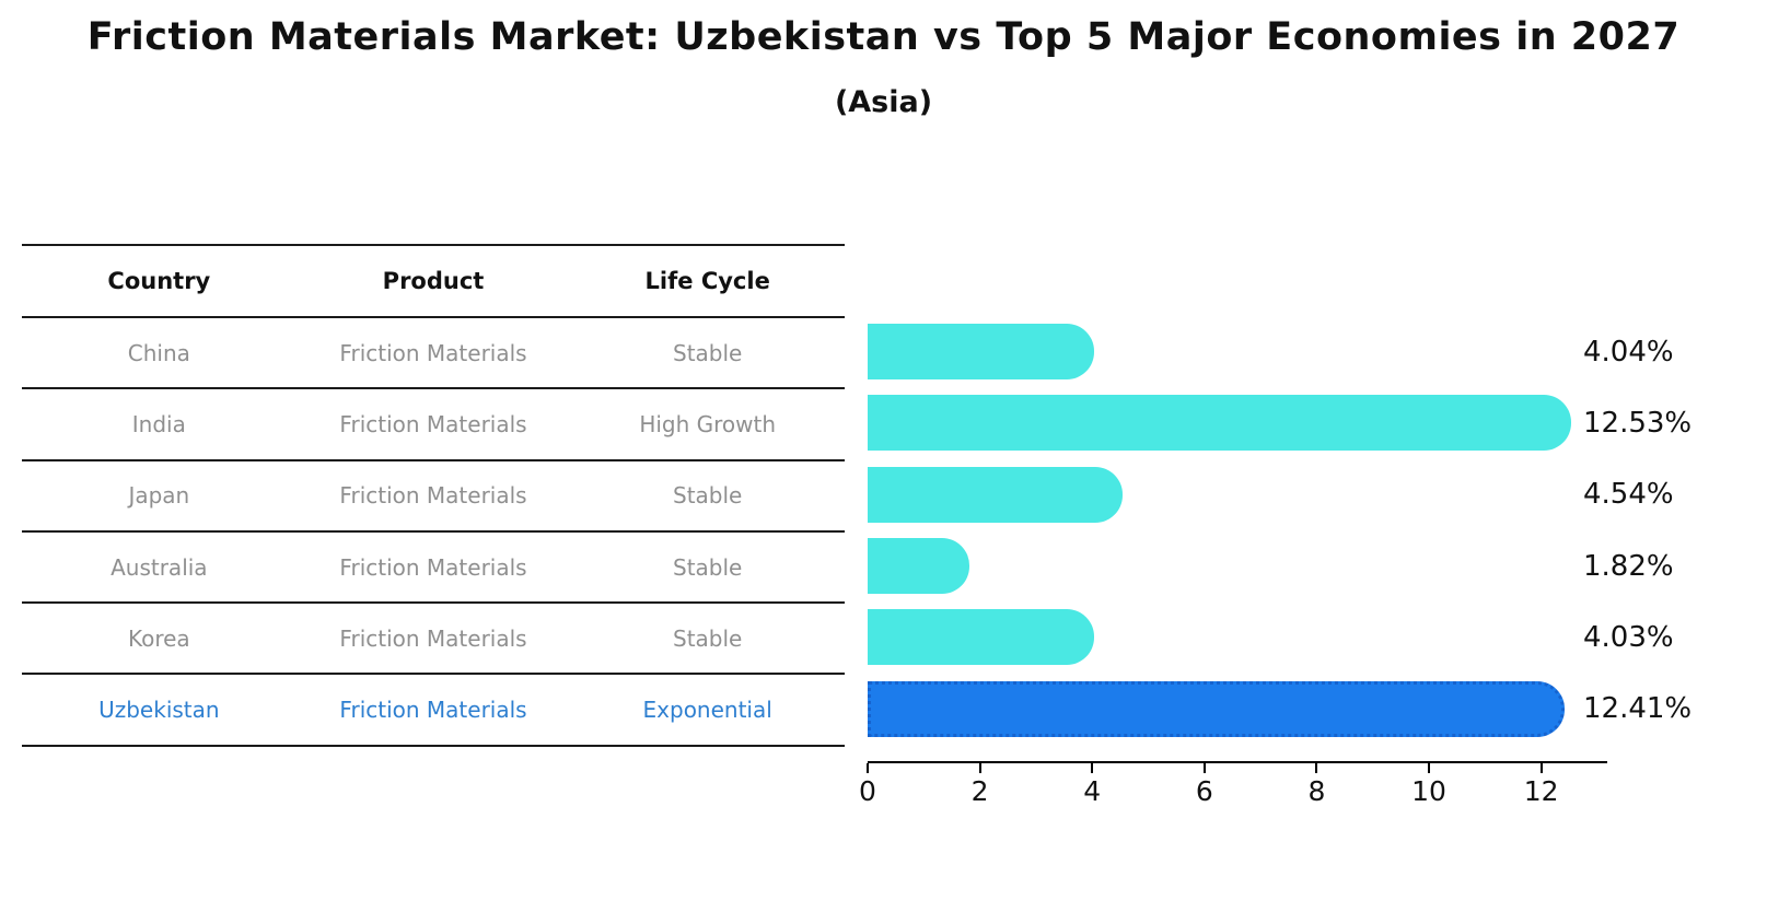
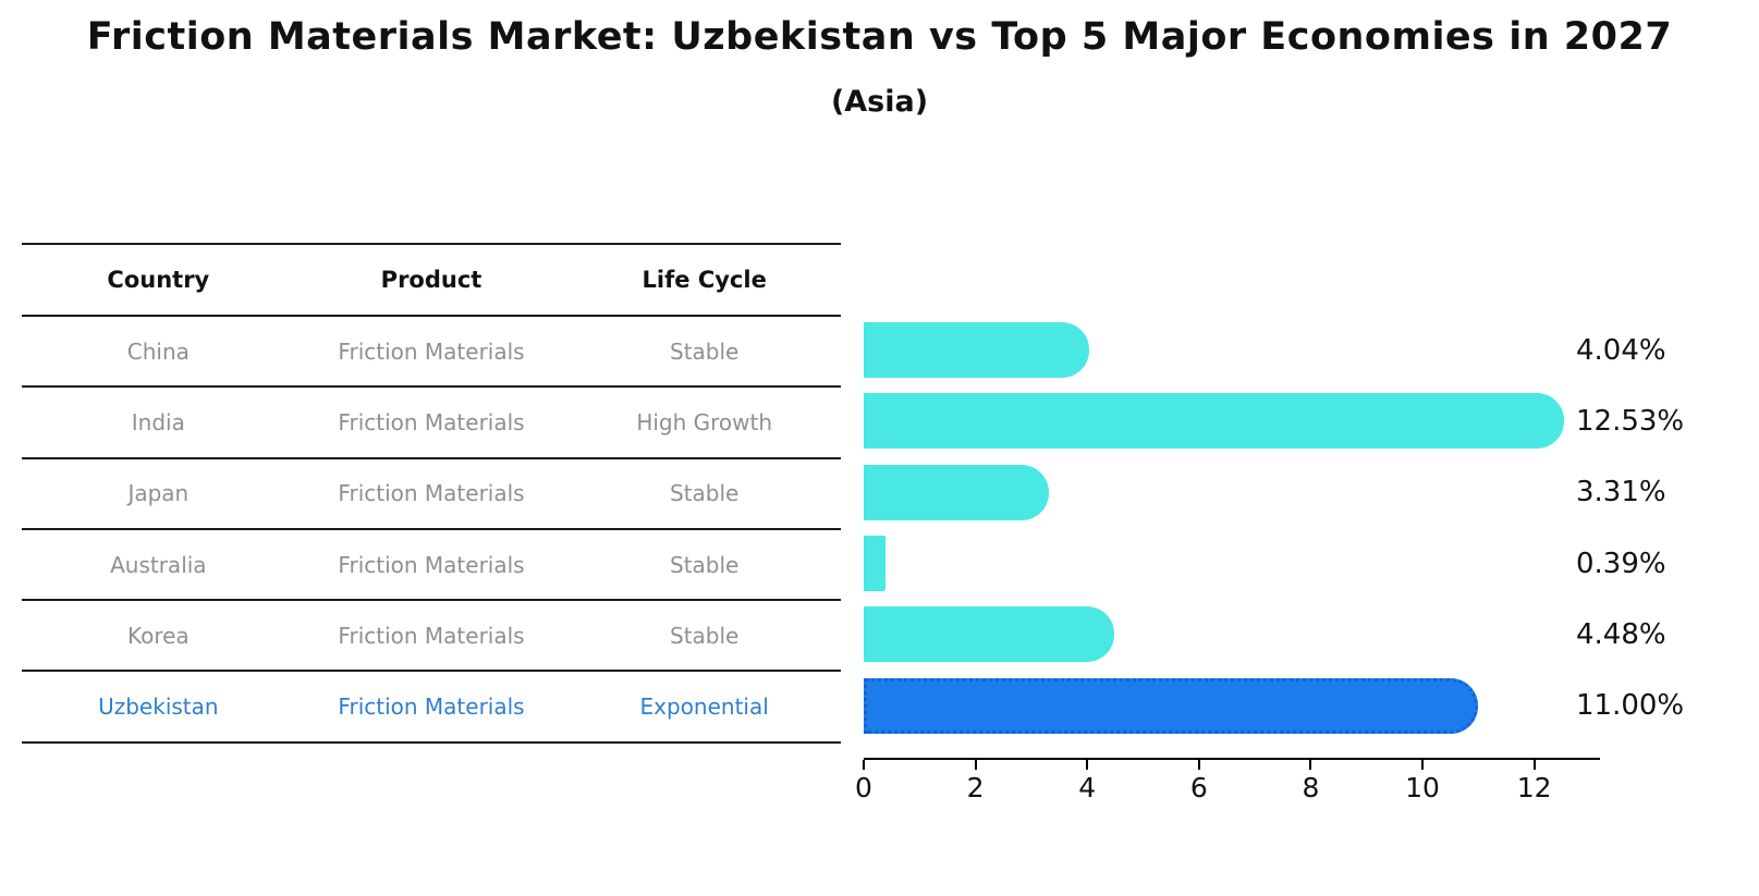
Japan: 4.54% -> 3.31%
Australia: 1.82% -> 0.39%
Korea: 4.03% -> 4.48%
Uzbekistan: 12.41% -> 11.00%
